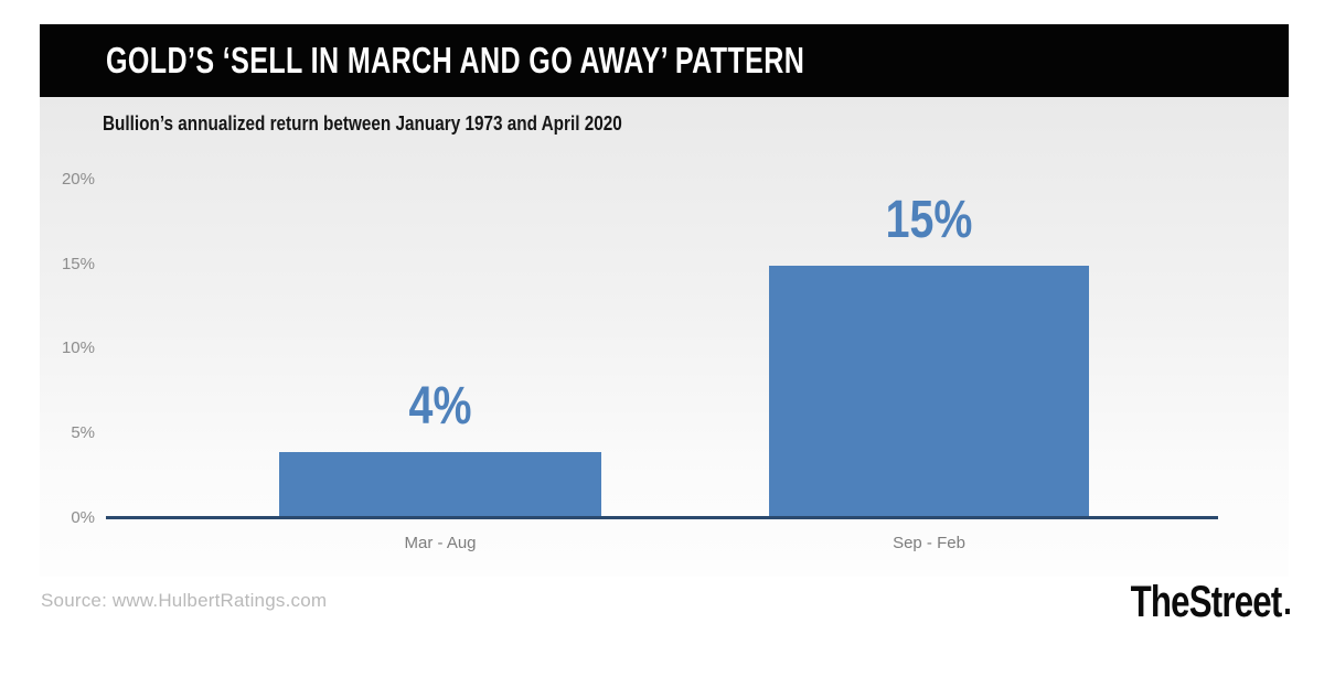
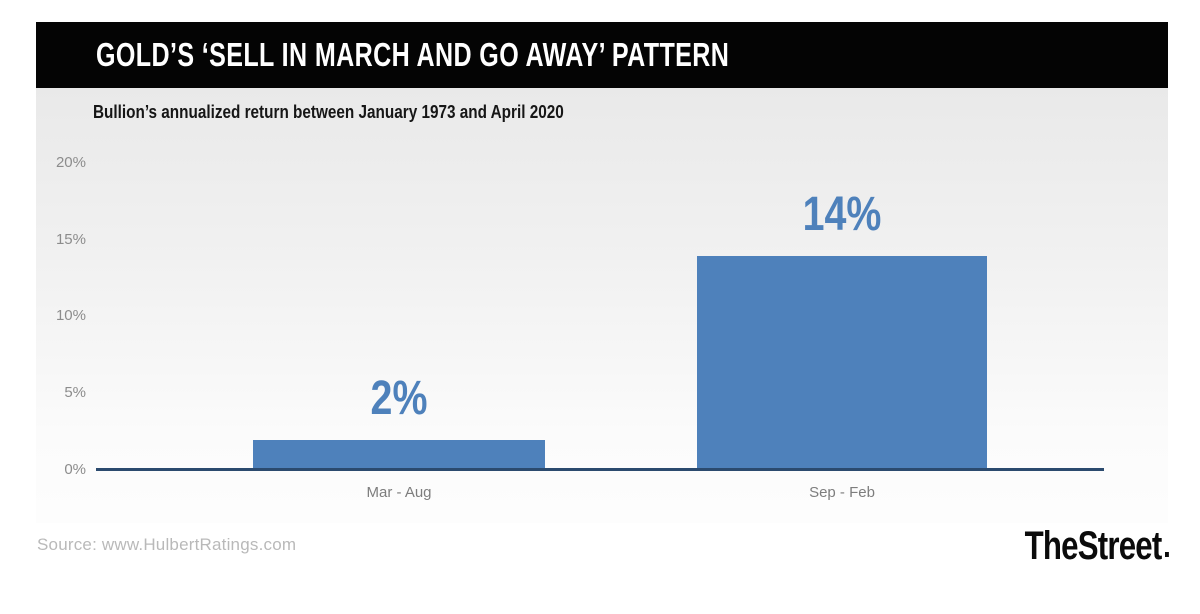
Mar - Aug: 4% -> 2%
Sep - Feb: 15% -> 14%
